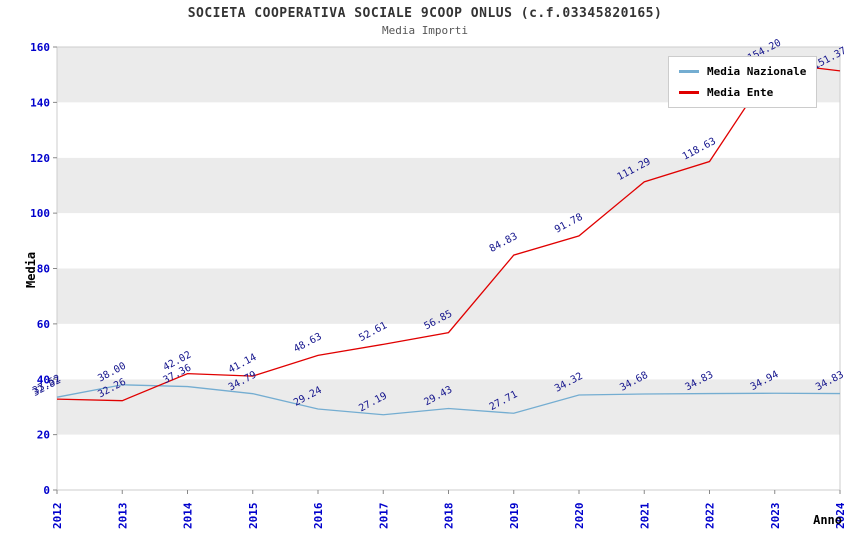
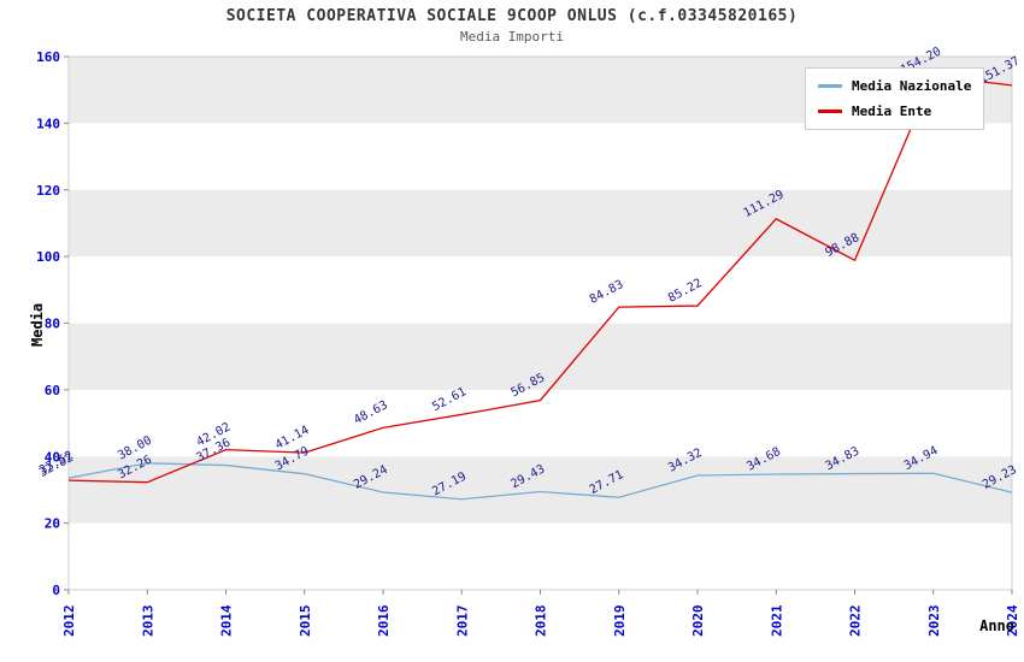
Media Ente/2020: 91.78 -> 85.22
Media Ente/2022: 118.63 -> 98.88
Media Nazionale/2024: 34.83 -> 29.23
